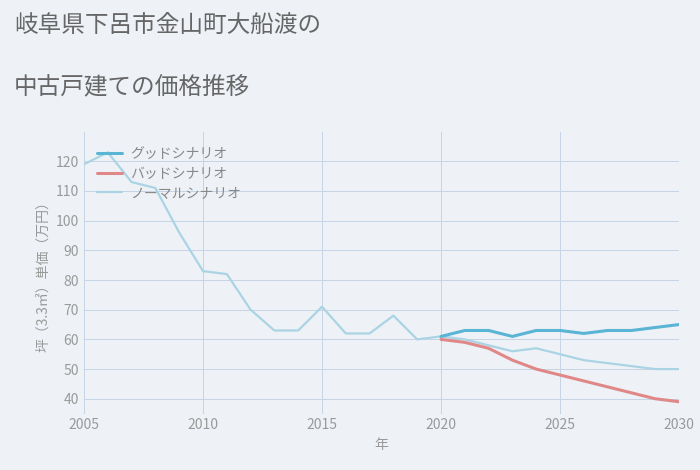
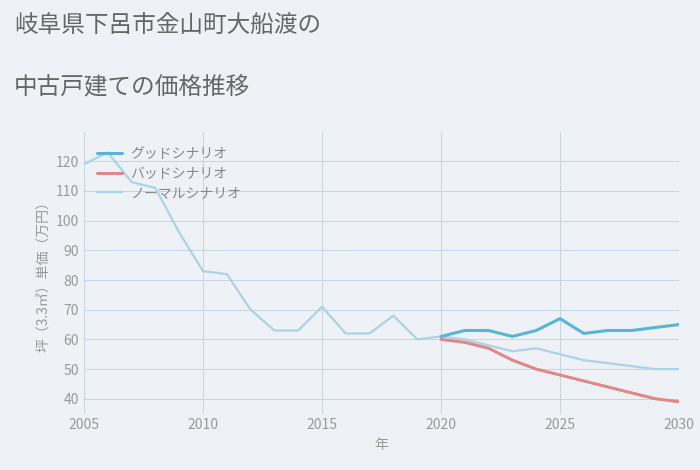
グッドシナリオ/2025: 63 -> 67
